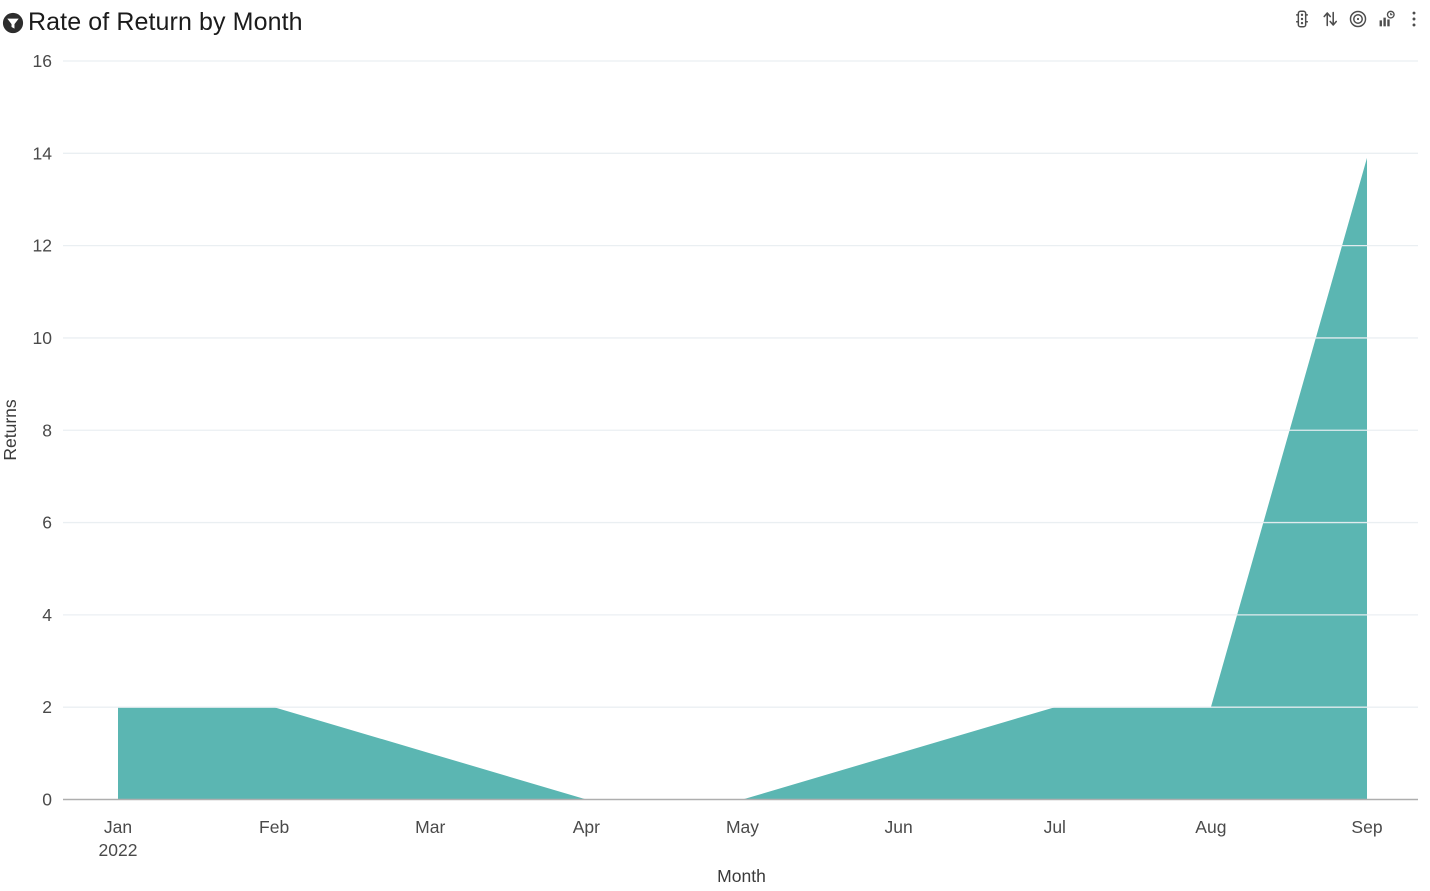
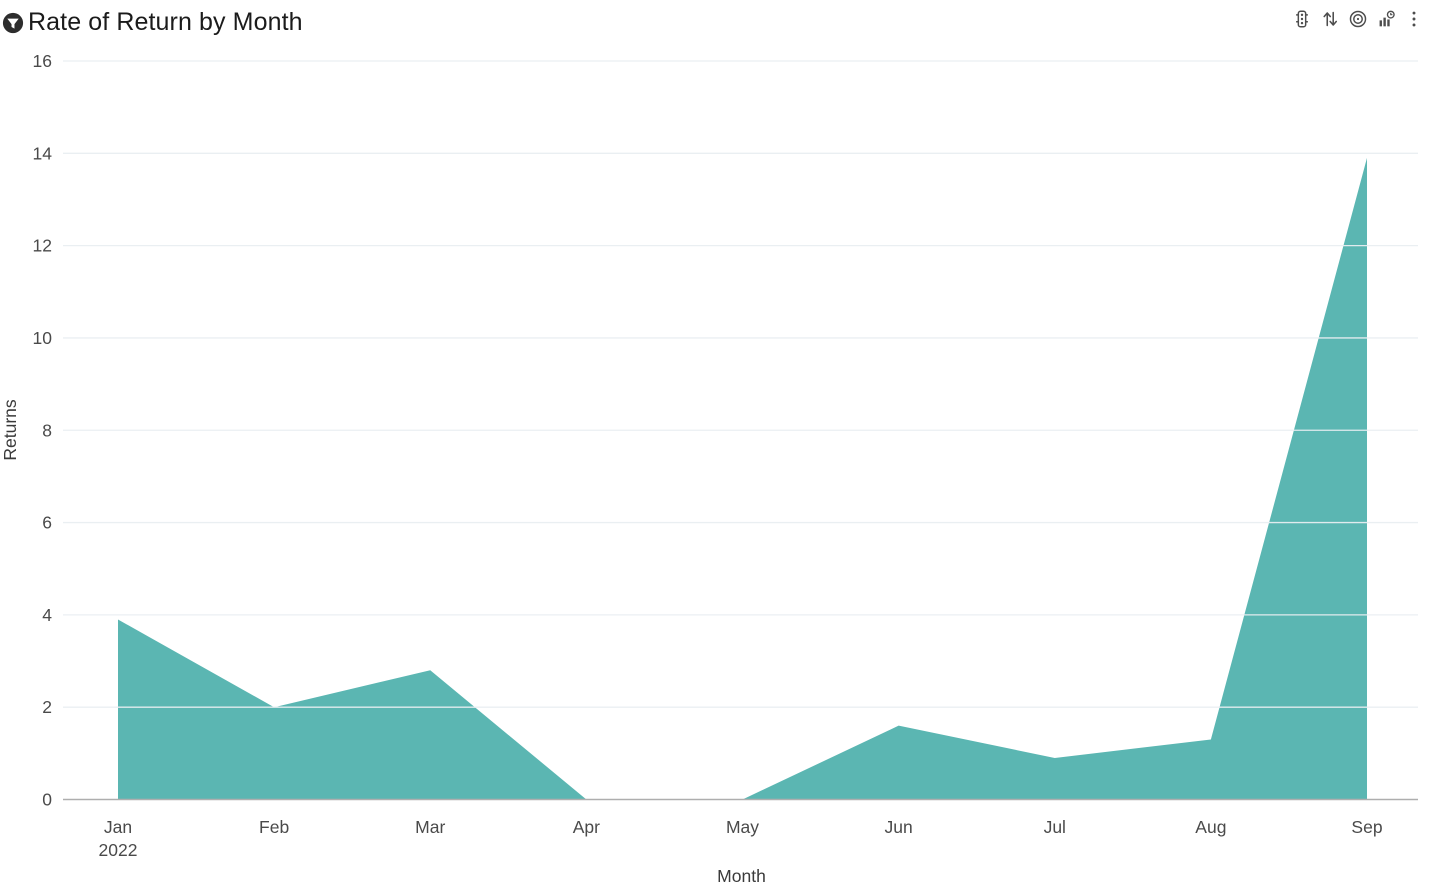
Jan: 2.0 -> 3.9
Mar: 1.0 -> 2.8
Jun: 1.0 -> 1.6
Jul: 2.0 -> 0.9
Aug: 2.0 -> 1.3
